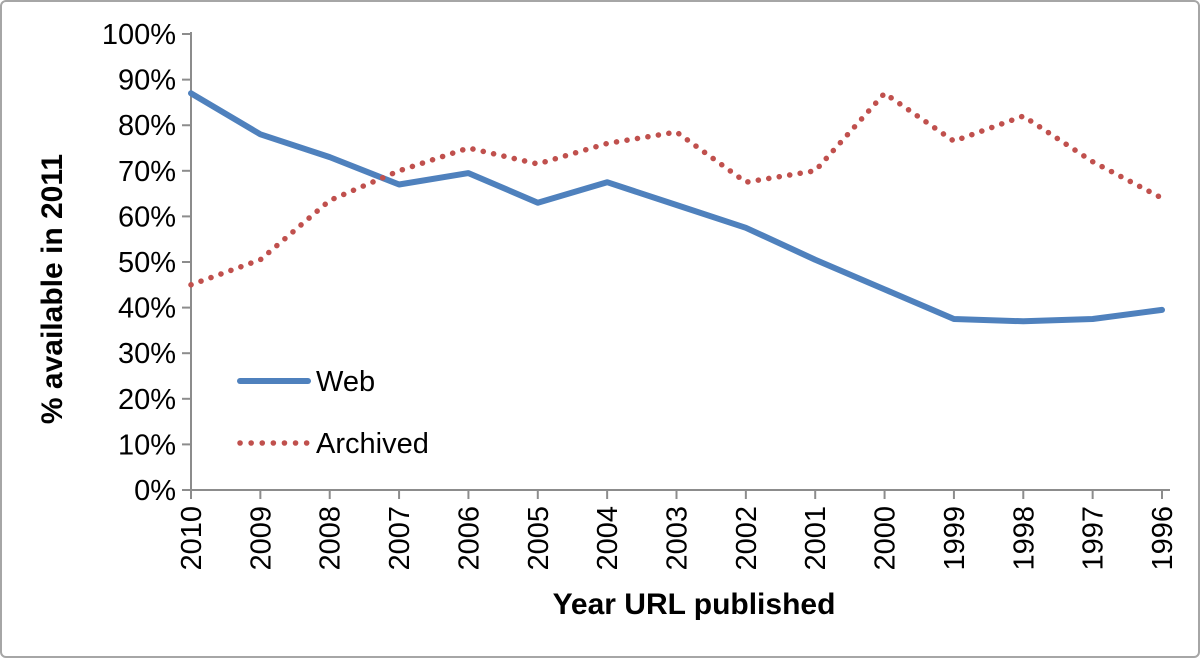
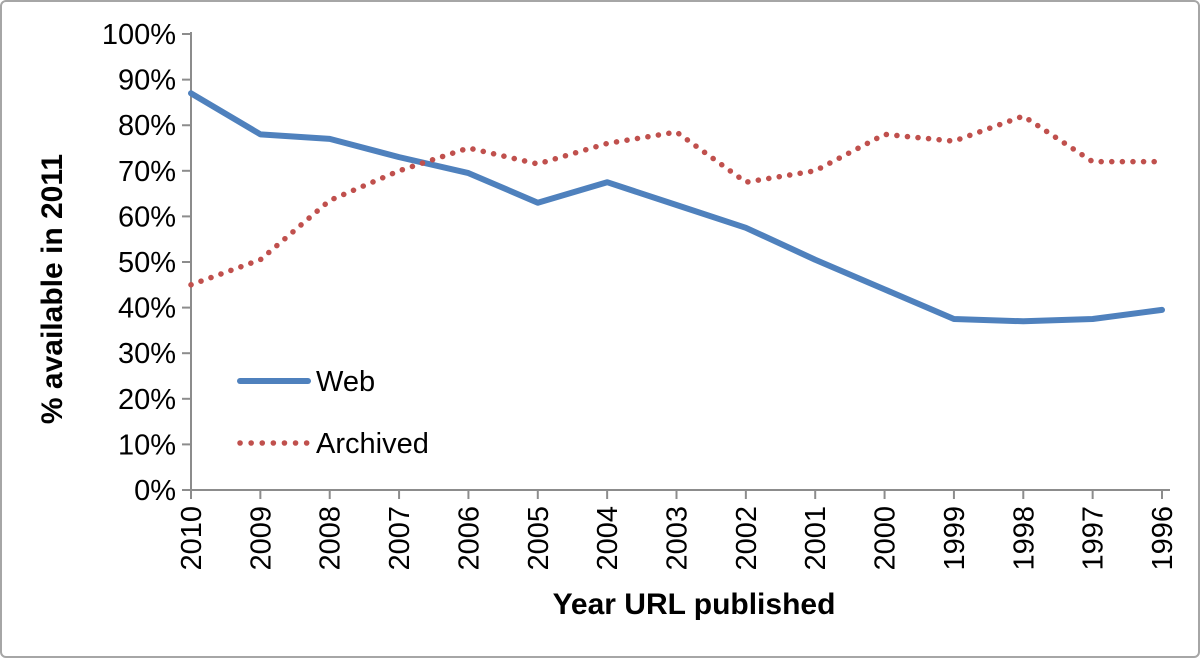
Web/2008: 73% -> 77%
Web/2007: 67% -> 73%
Archived/2000: 87% -> 78%
Archived/1996: 64% -> 72%
